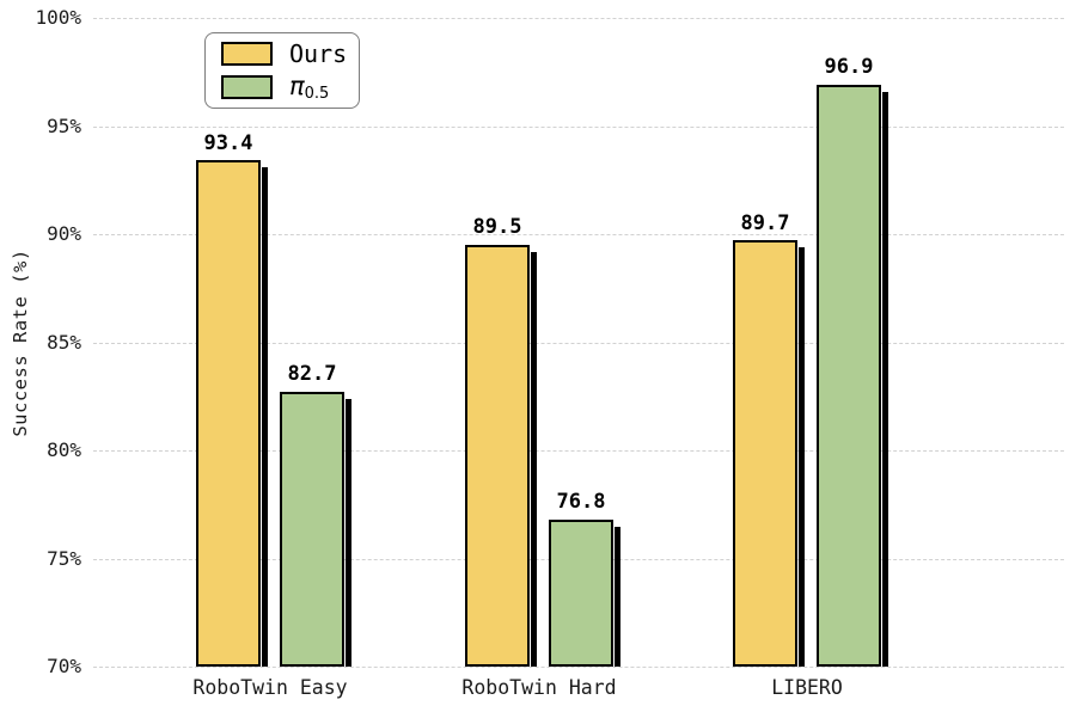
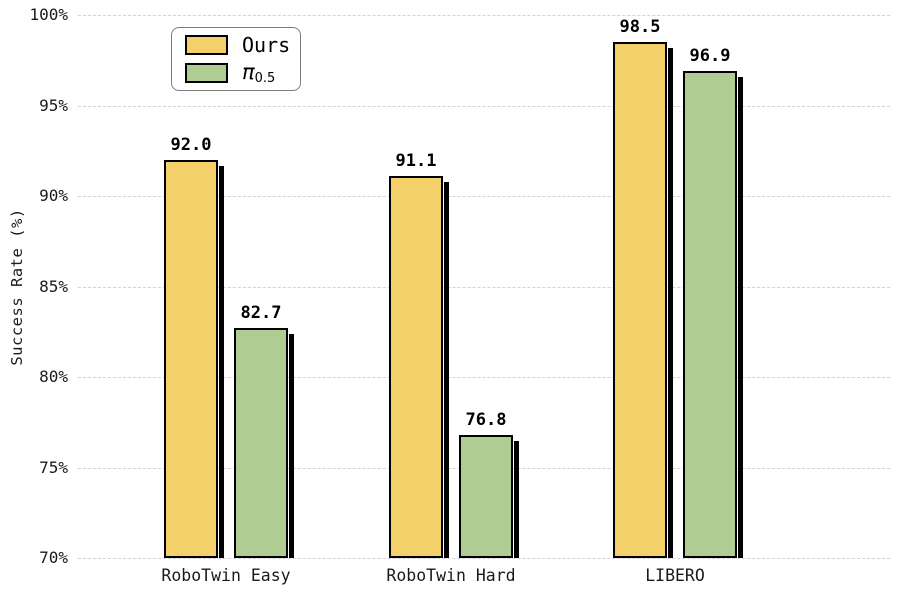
Ours/RoboTwin Easy: 93.4 -> 92.0
Ours/RoboTwin Hard: 89.5 -> 91.1
Ours/LIBERO: 89.7 -> 98.5
